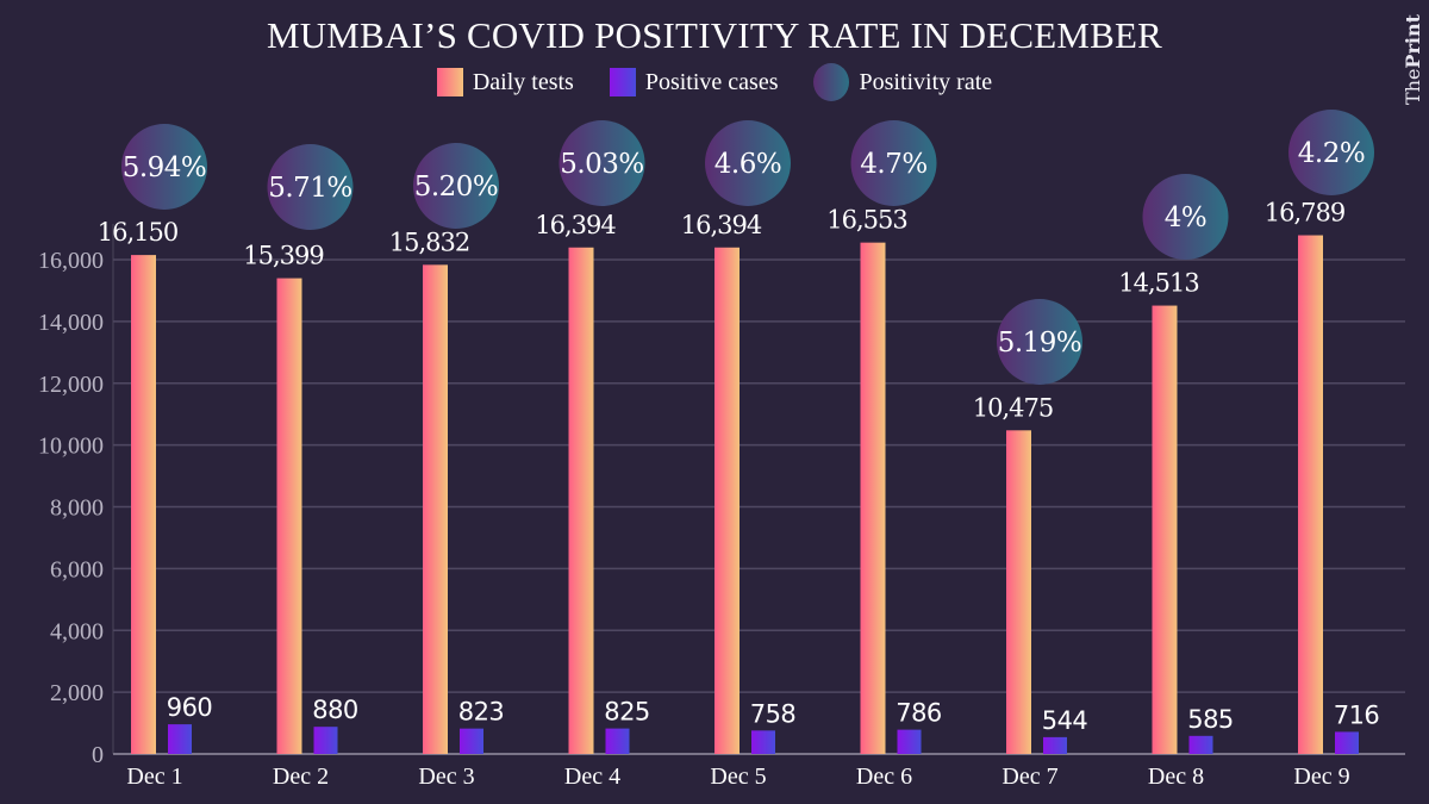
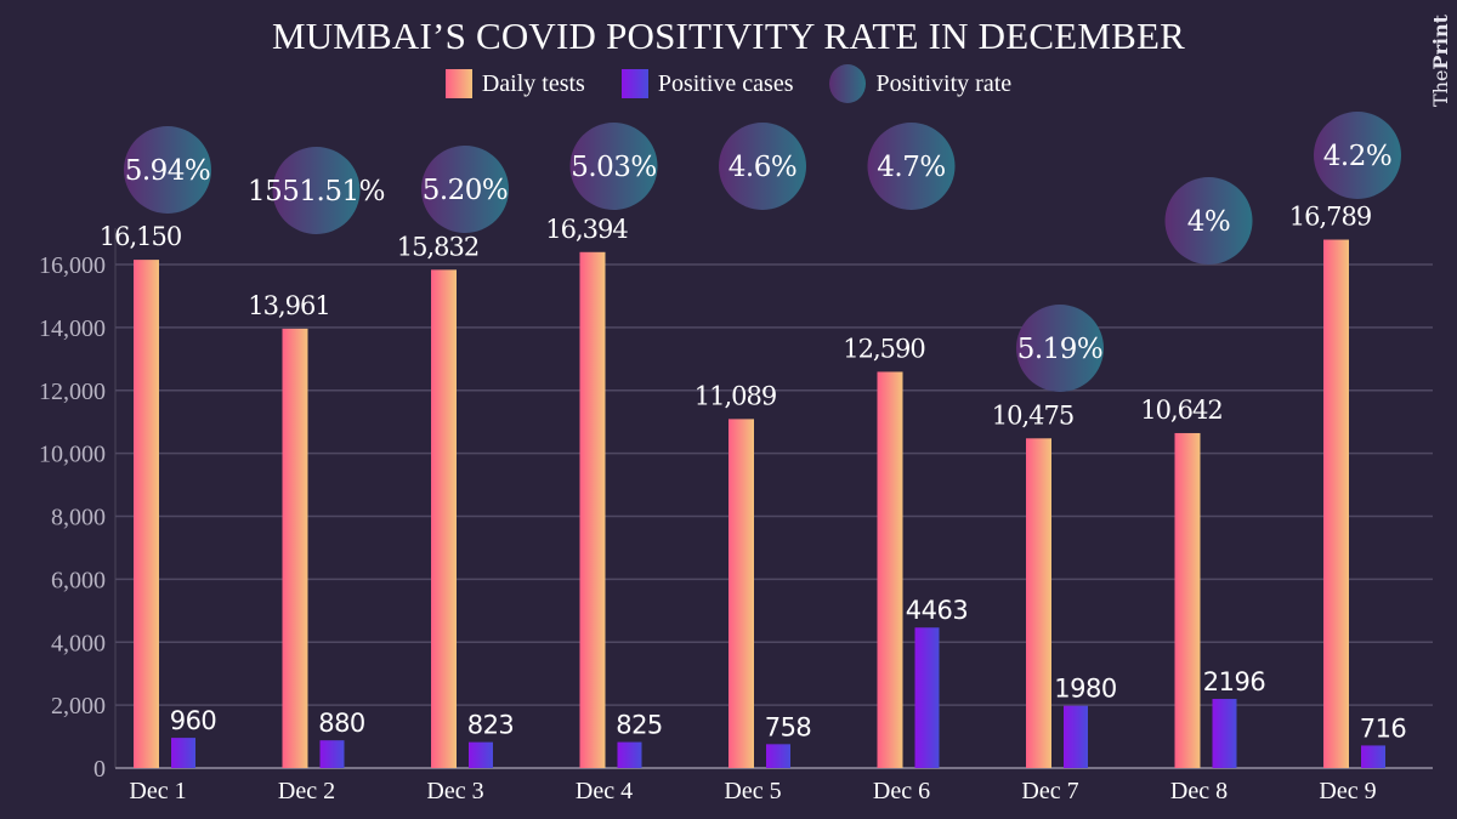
Daily tests/Dec 2: 15,399 -> 13,961
Positivity rate/Dec 2: 5.71% -> 1551.51%
Daily tests/Dec 5: 16,394 -> 11,089
Daily tests/Dec 6: 16,553 -> 12,590
Positive cases/Dec 6: 786 -> 4463
Positive cases/Dec 7: 544 -> 1980
Daily tests/Dec 8: 14,513 -> 10,642
Positive cases/Dec 8: 585 -> 2196
